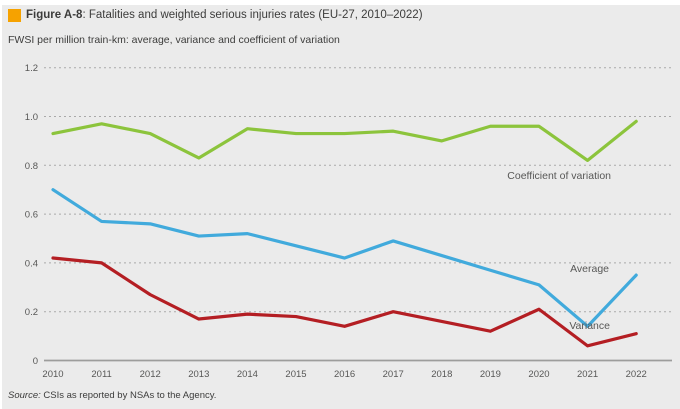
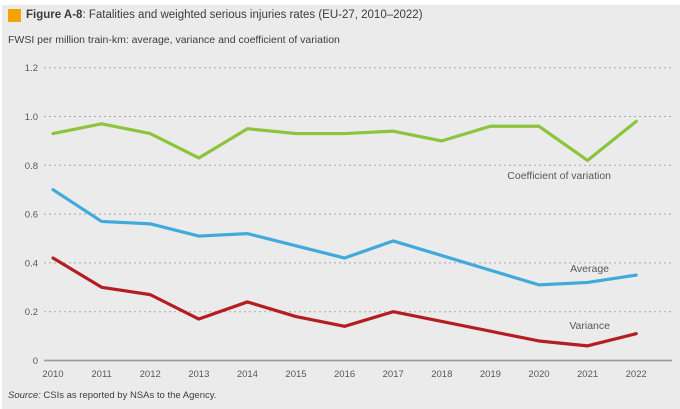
Variance/2011: 0.40 -> 0.30
Variance/2014: 0.19 -> 0.24
Variance/2020: 0.21 -> 0.08
Average/2021: 0.14 -> 0.32
